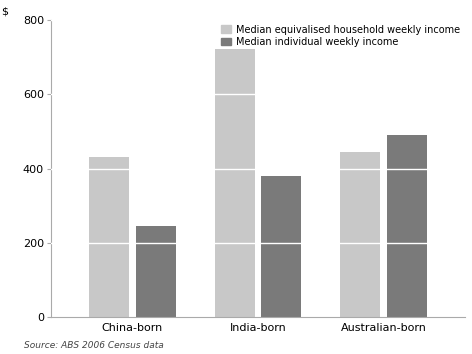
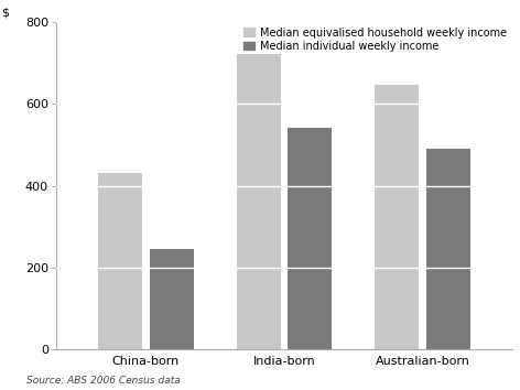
Median individual weekly income/India-born: 380 -> 540
Median equivalised household weekly income/Australian-born: 445 -> 645
